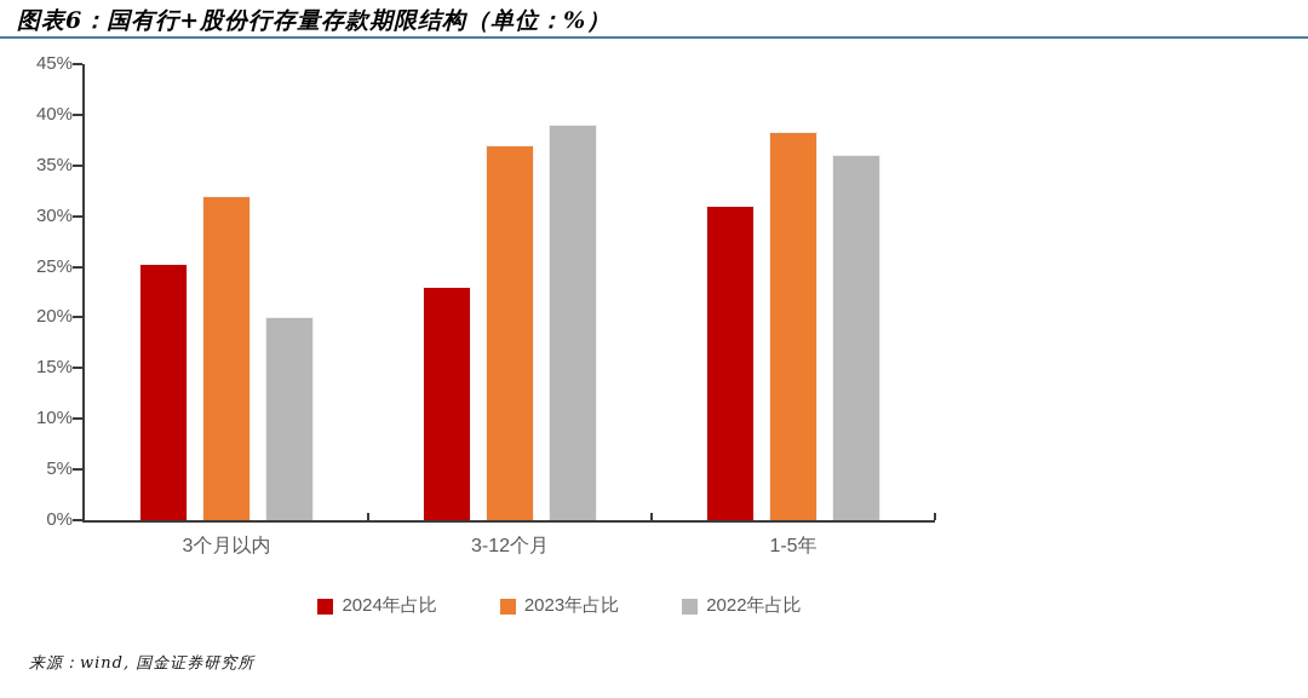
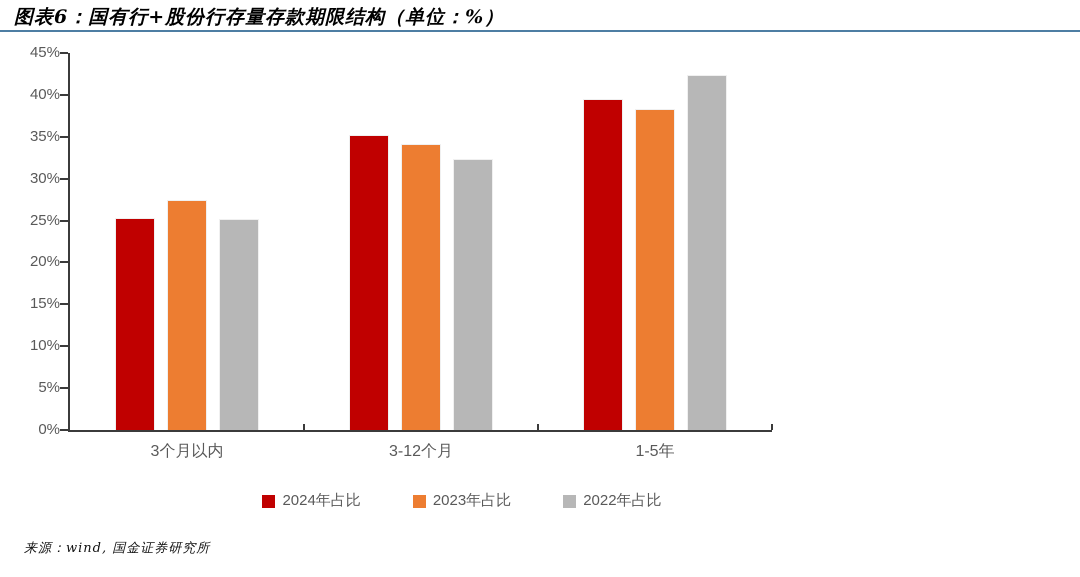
2023年占比/3个月以内: 32% -> 27%
2022年占比/3个月以内: 20% -> 25%
2024年占比/3-12个月: 23% -> 35%
2023年占比/3-12个月: 37% -> 34%
2022年占比/3-12个月: 39% -> 32%
2024年占比/1-5年: 31% -> 40%
2022年占比/1-5年: 36% -> 42%
